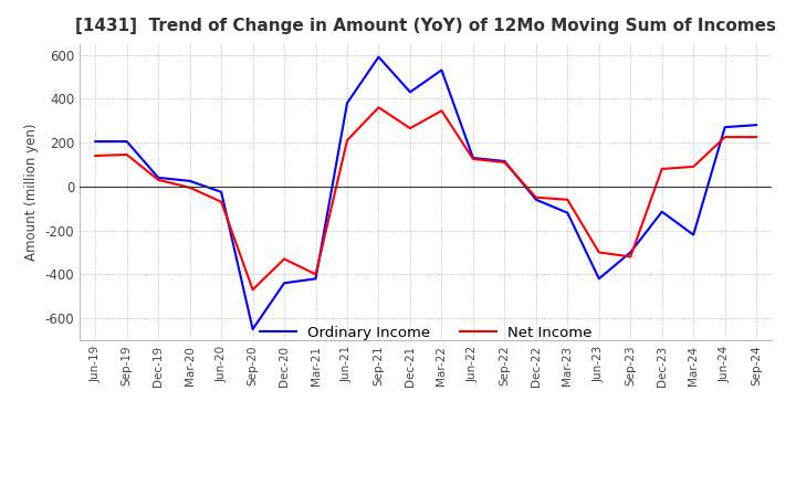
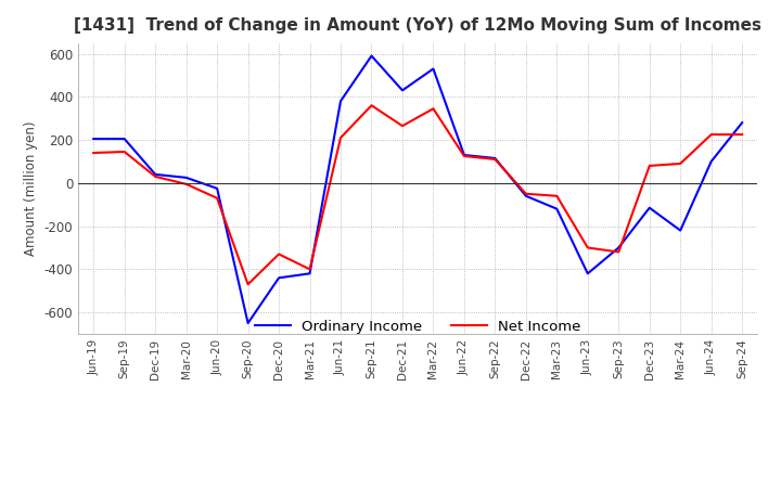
Ordinary Income/Jun-24: 270 -> 100
